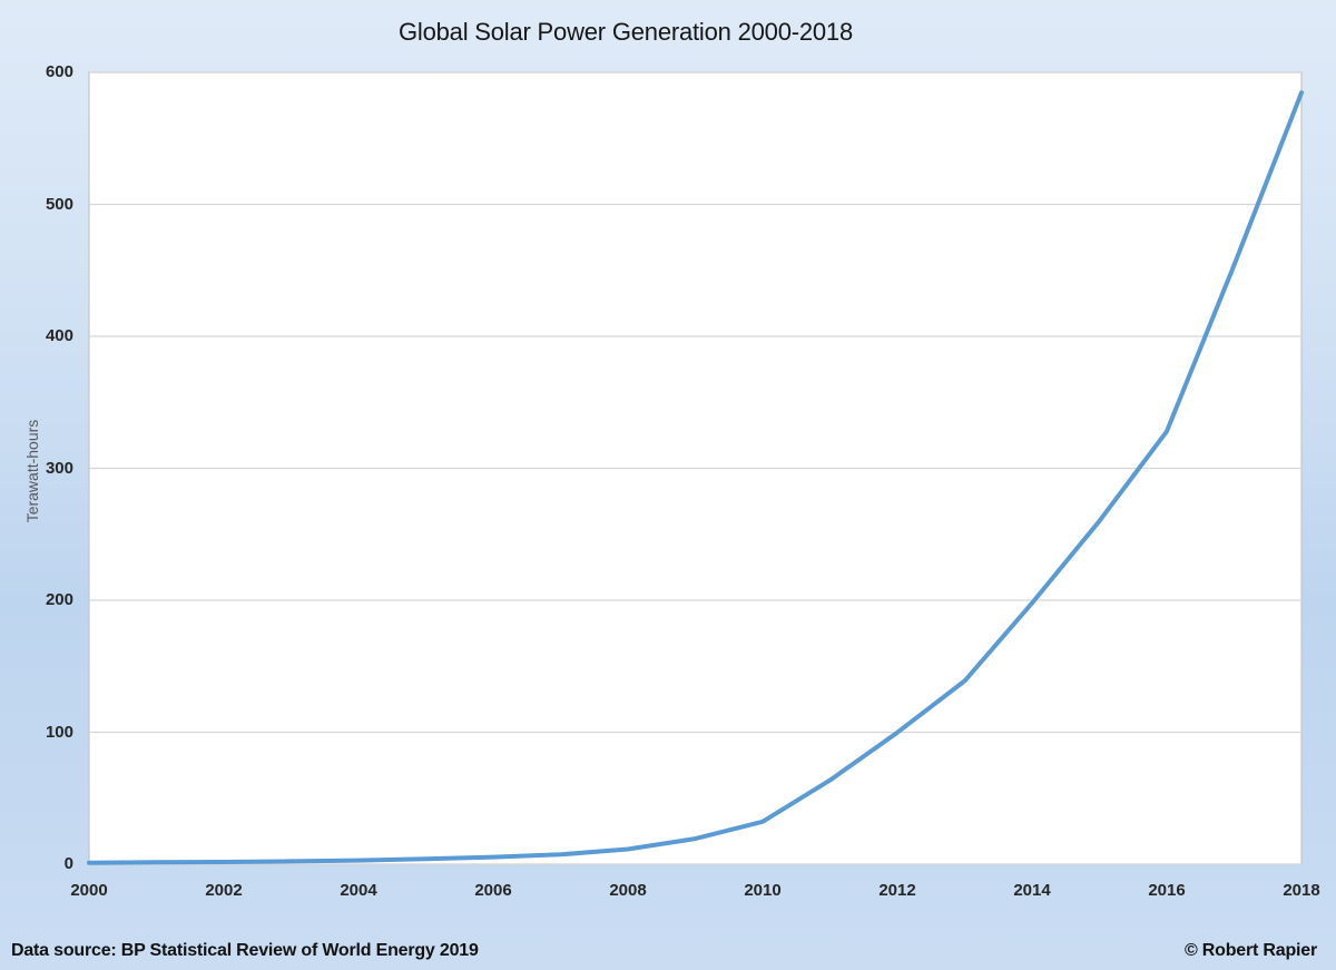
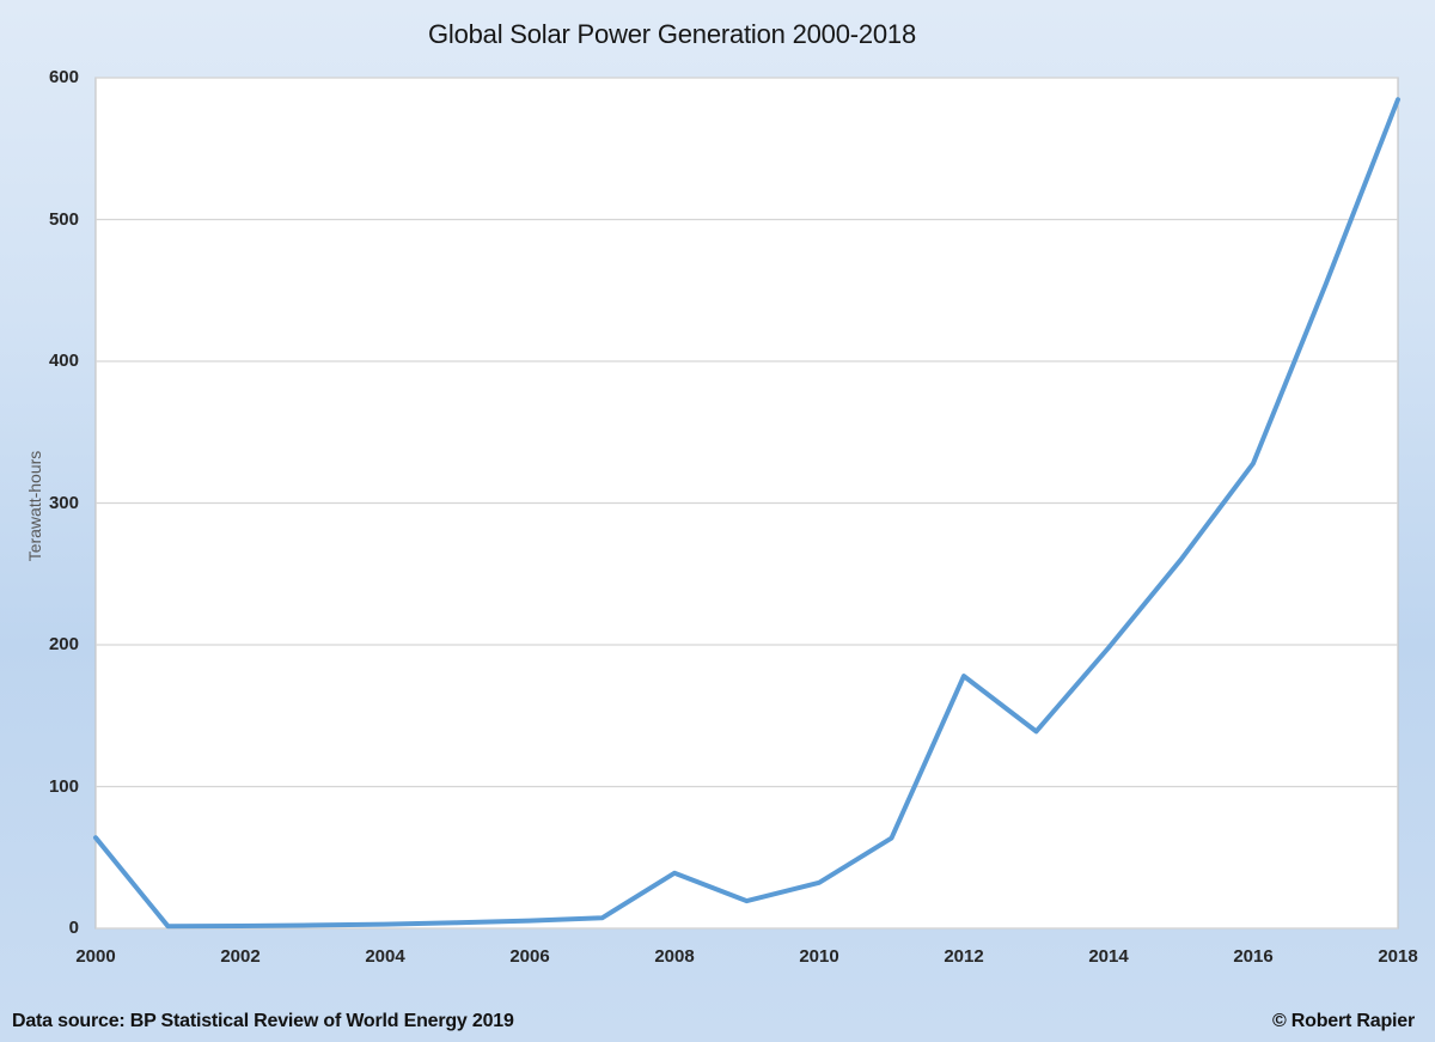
2000: 1 -> 64
2008: 11 -> 39
2012: 100 -> 178
